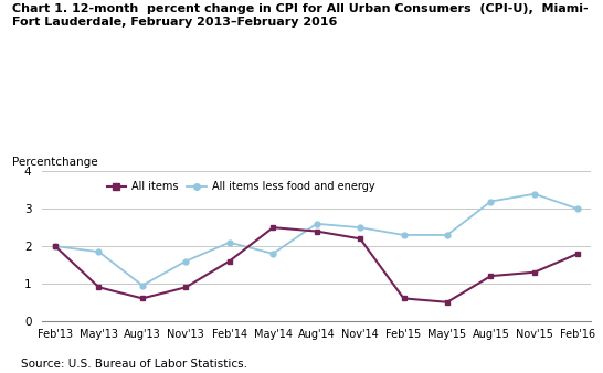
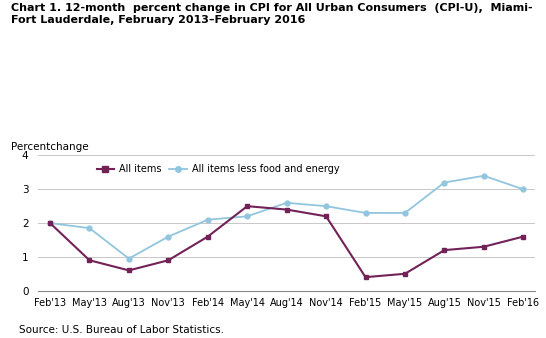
All items less food and energy/May'14: 1.80 -> 2.20
All items/Feb'15: 0.6 -> 0.4
All items/Feb'16: 1.8 -> 1.6
